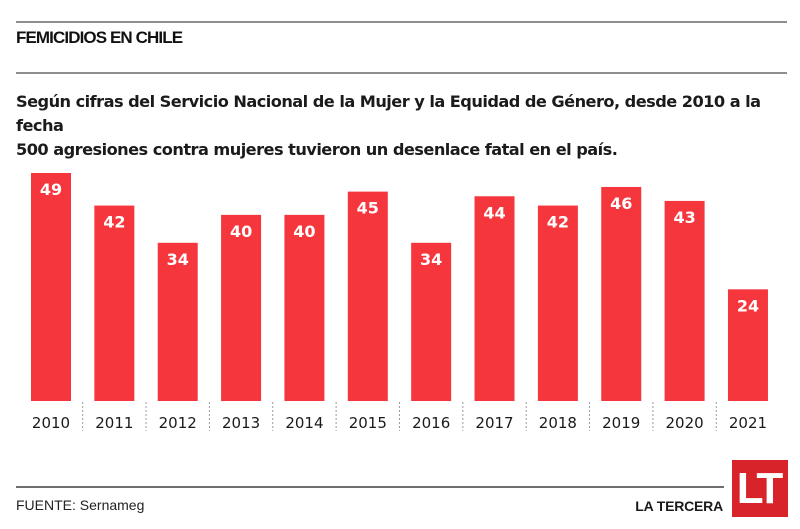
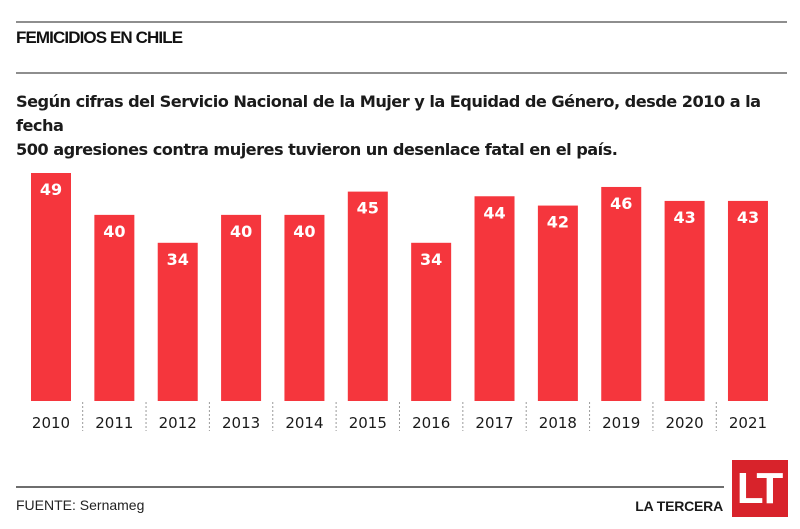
2011: 42 -> 40
2021: 24 -> 43
